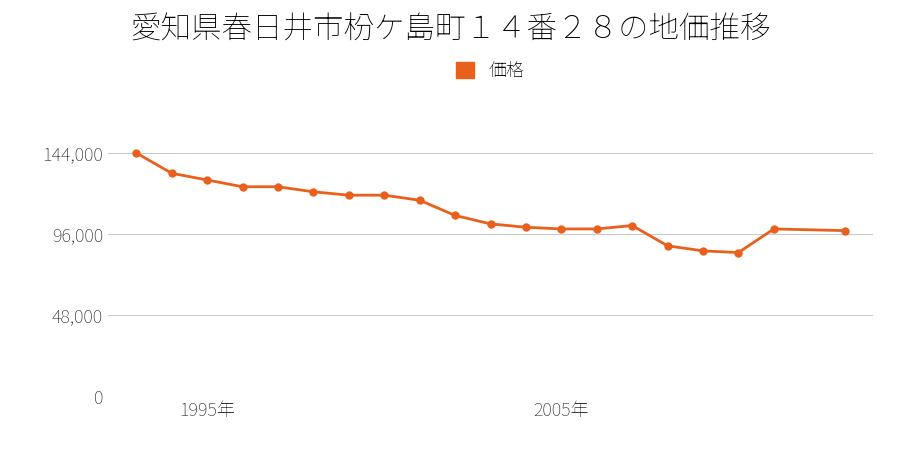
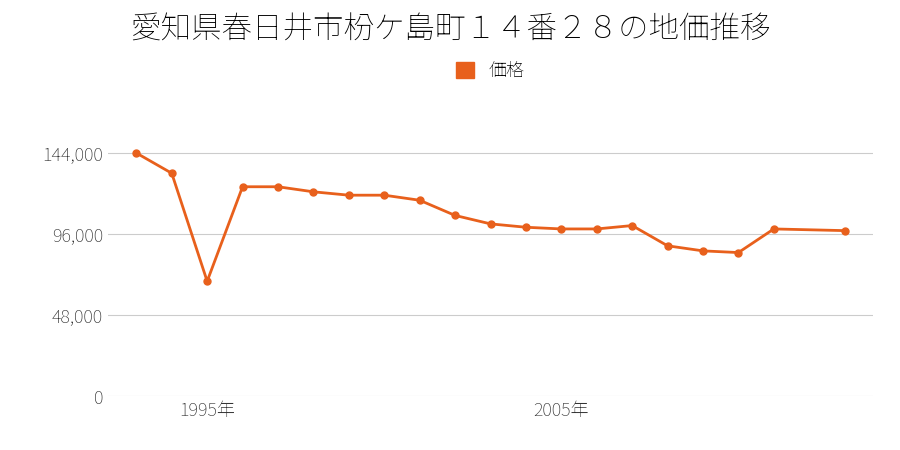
1995年: 128,000 -> 68,000
